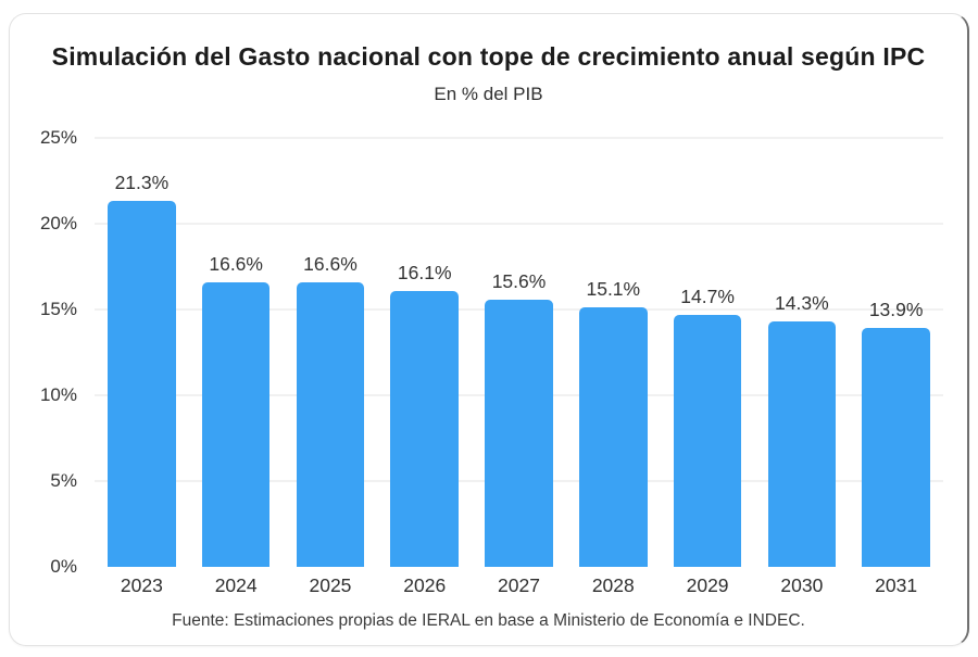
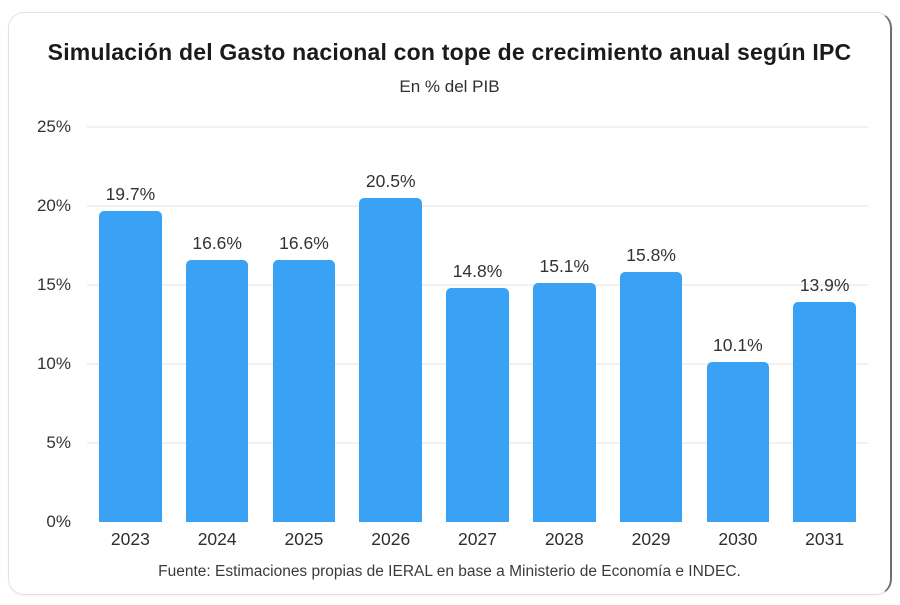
2023: 21.3% -> 19.7%
2026: 16.1% -> 20.5%
2027: 15.6% -> 14.8%
2029: 14.7% -> 15.8%
2030: 14.3% -> 10.1%
